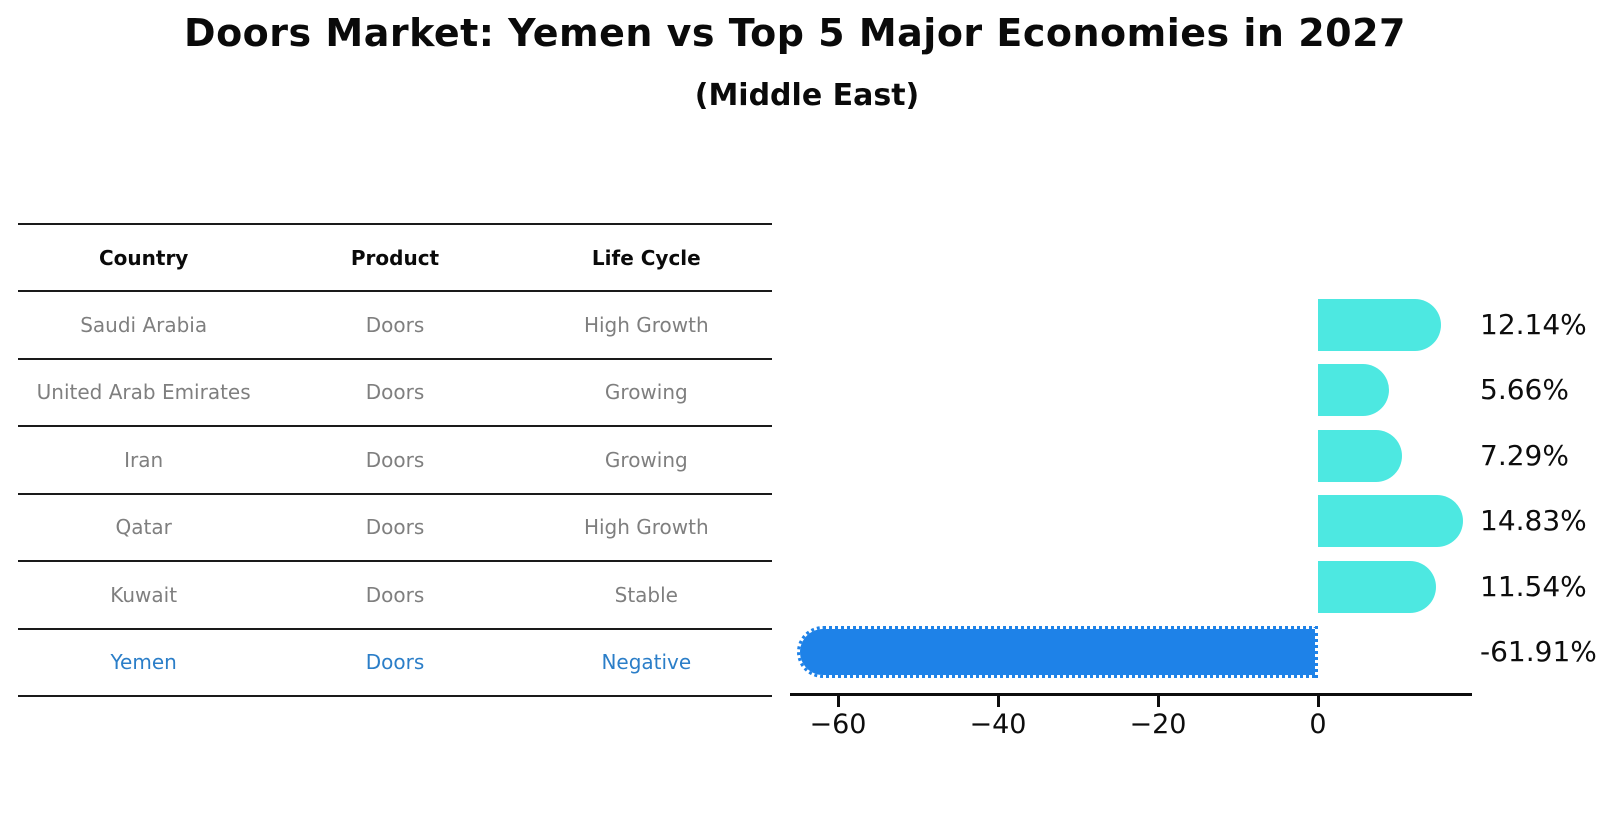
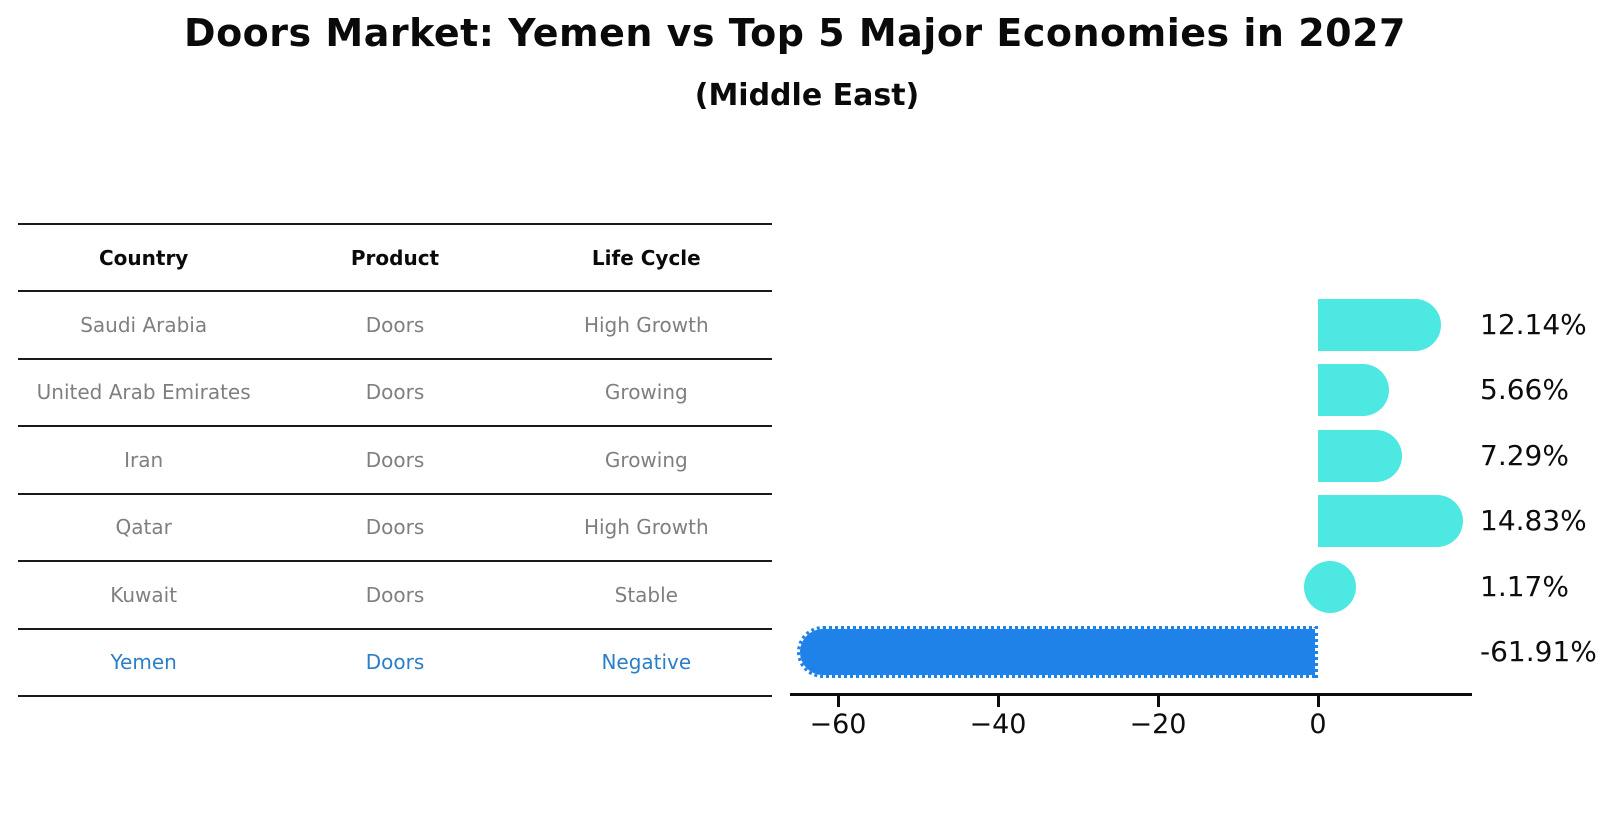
Kuwait: 11.54% -> 1.17%
